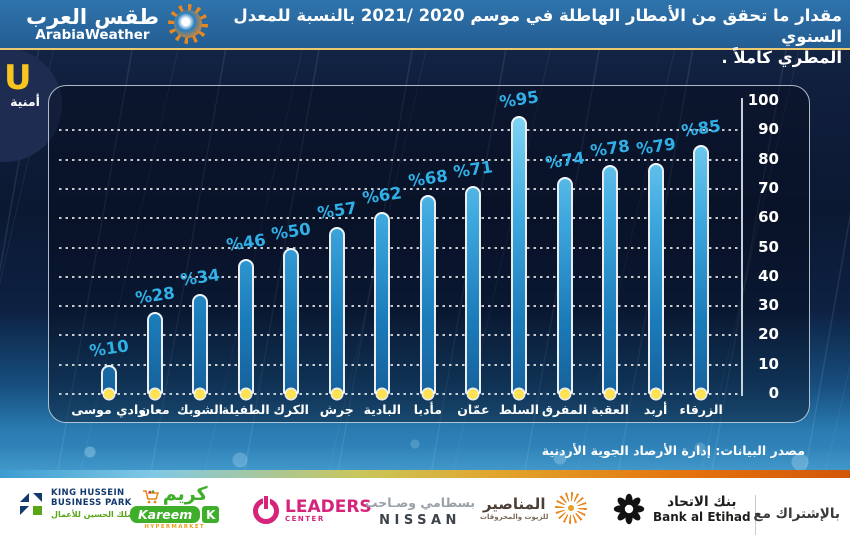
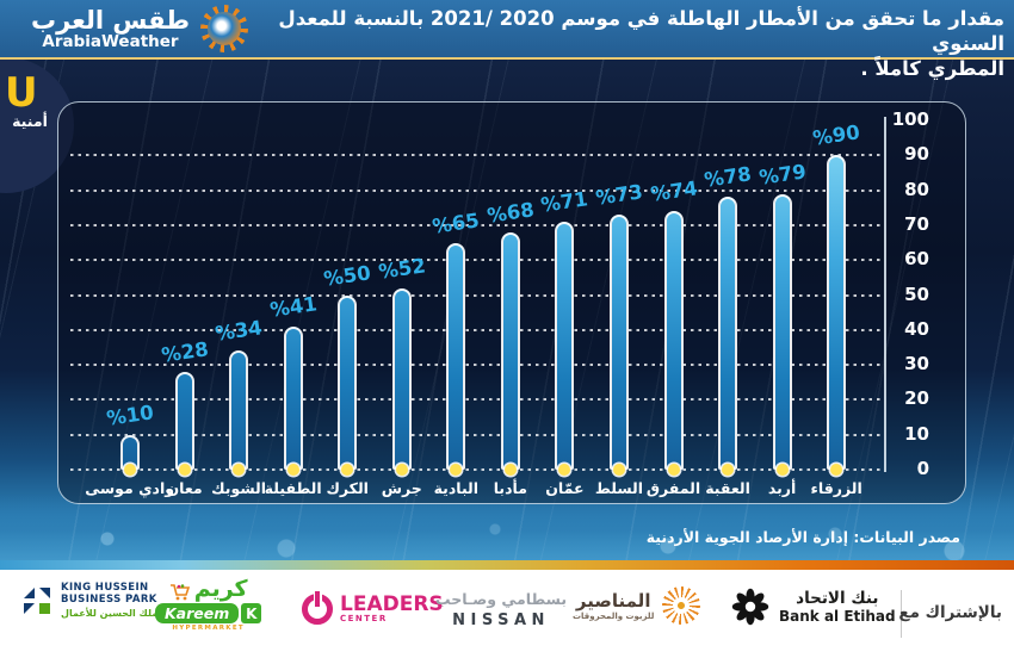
الطفيلة: 46 -> 41
جرش: 57 -> 52
البادية: 62 -> 65
السلط: 95 -> 73
الزرقاء: 85 -> 90
